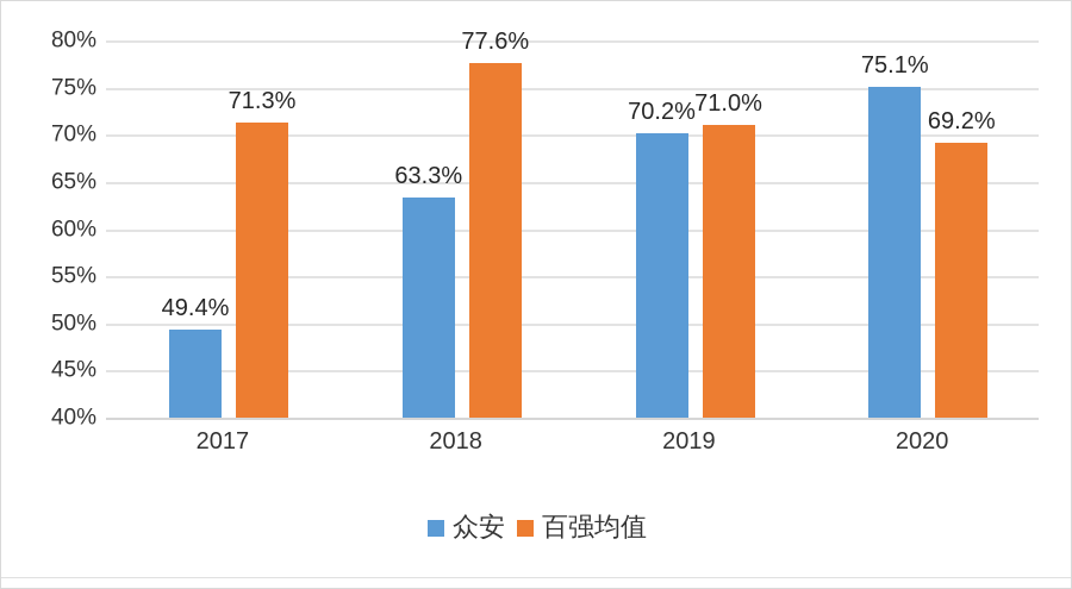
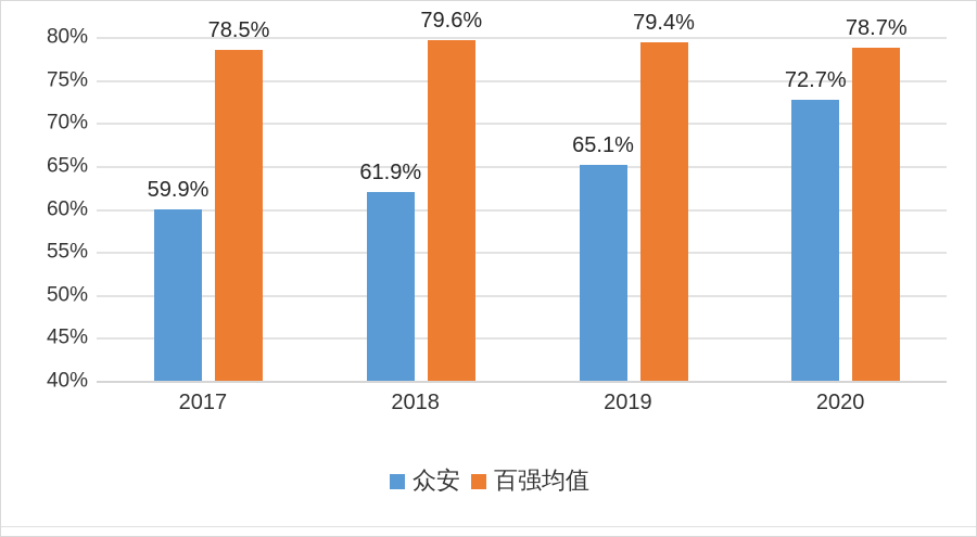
众安/2017: 49.4% -> 59.9%
百强均值/2017: 71.3% -> 78.5%
众安/2018: 63.3% -> 61.9%
百强均值/2018: 77.6% -> 79.6%
众安/2019: 70.2% -> 65.1%
百强均值/2019: 71.0% -> 79.4%
众安/2020: 75.1% -> 72.7%
百强均值/2020: 69.2% -> 78.7%
